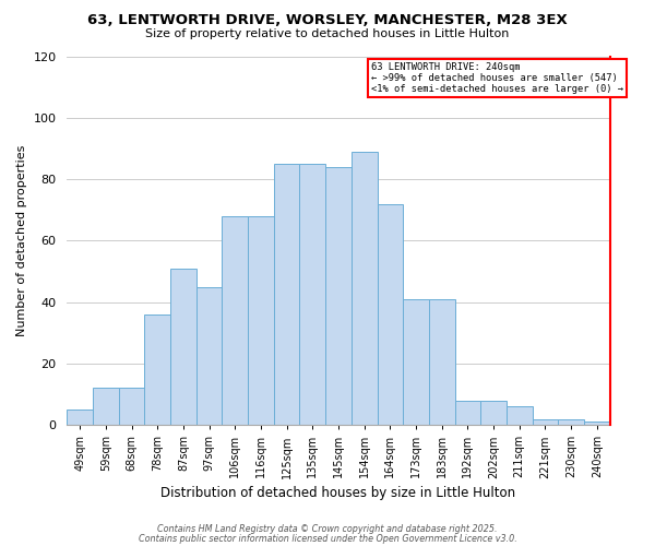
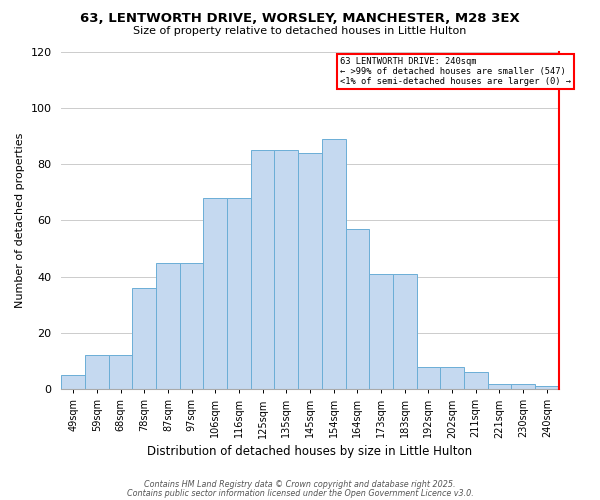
87sqm: 51 -> 45
164sqm: 72 -> 57
